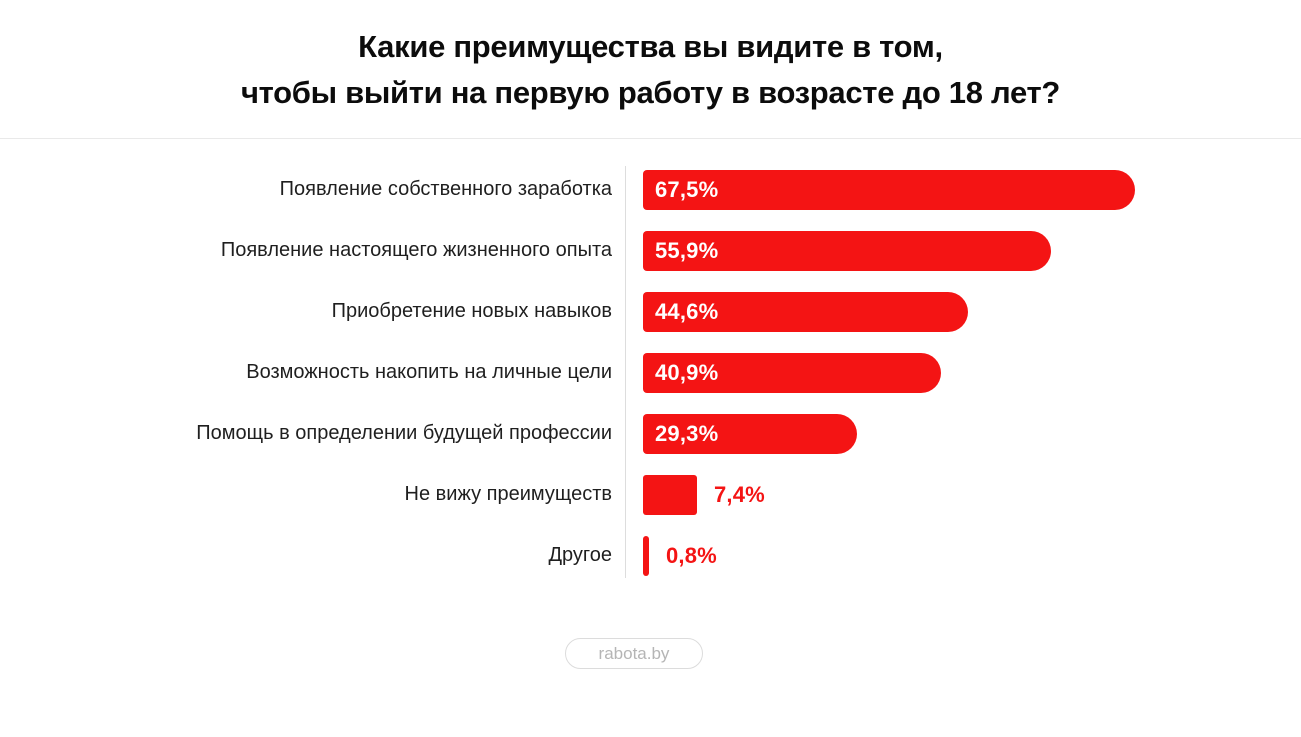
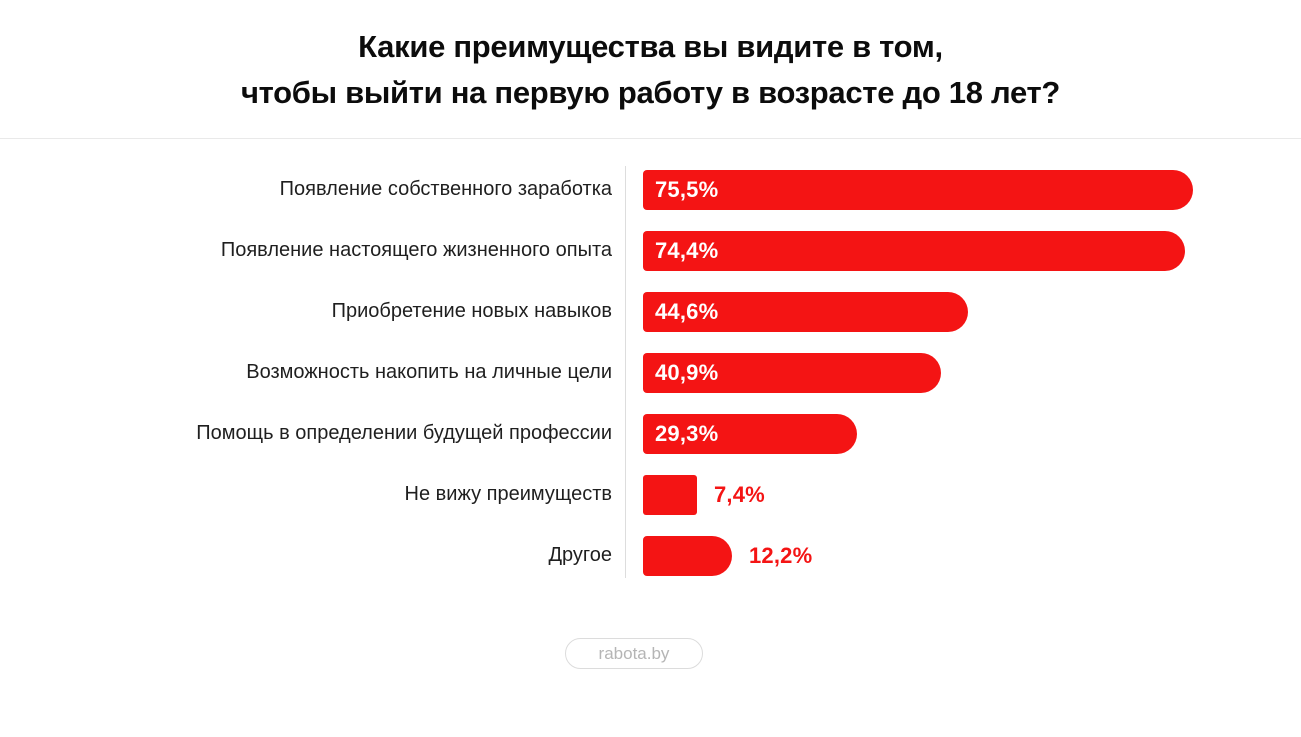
Появление собственного заработка: 67,5% -> 75,5%
Появление настоящего жизненного опыта: 55,9% -> 74,4%
Другое: 0,8% -> 12,2%
